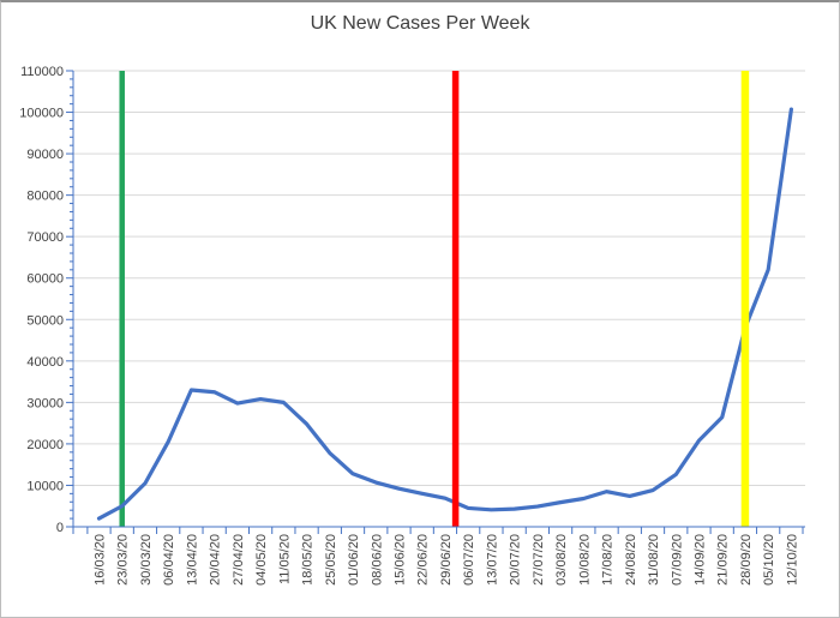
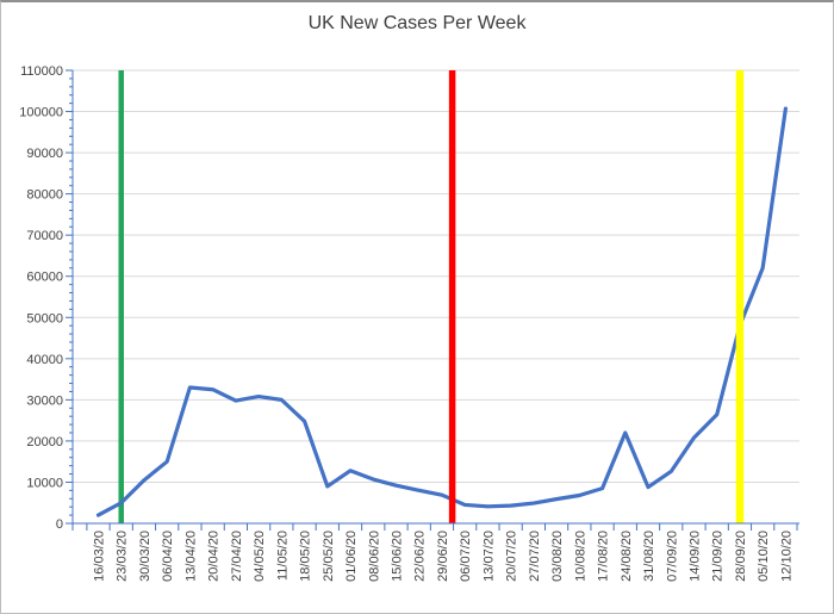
06/04/20: 20000 -> 15000
25/05/20: 18000 -> 9000
24/08/20: 7000 -> 22000
